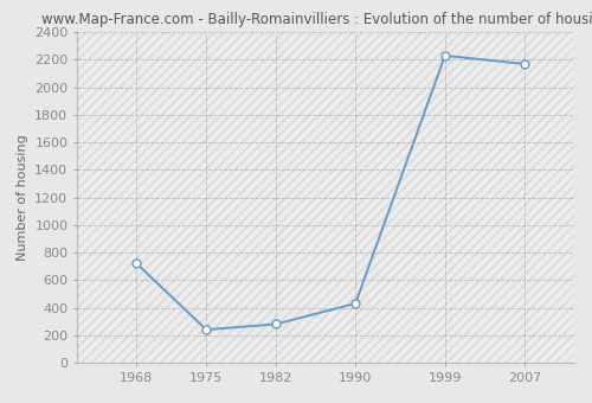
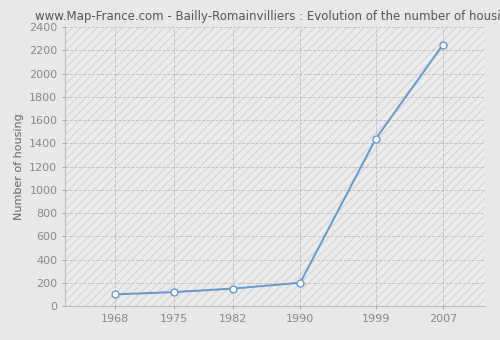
1968: 720 -> 100
1975: 240 -> 120
1982: 280 -> 150
1990: 430 -> 200
1999: 2230 -> 1440
2007: 2170 -> 2250
